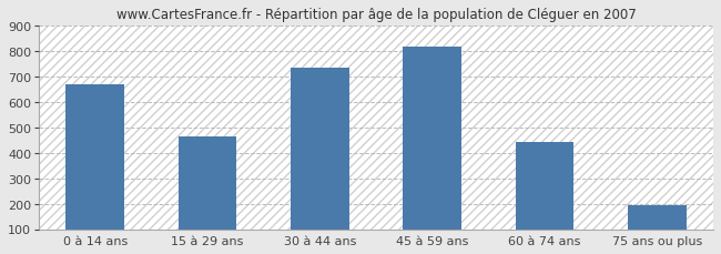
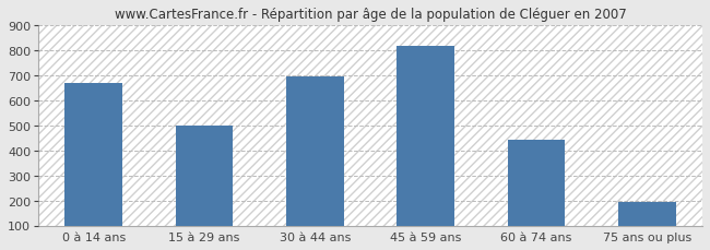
15 à 29 ans: 462 -> 500
30 à 44 ans: 735 -> 695
